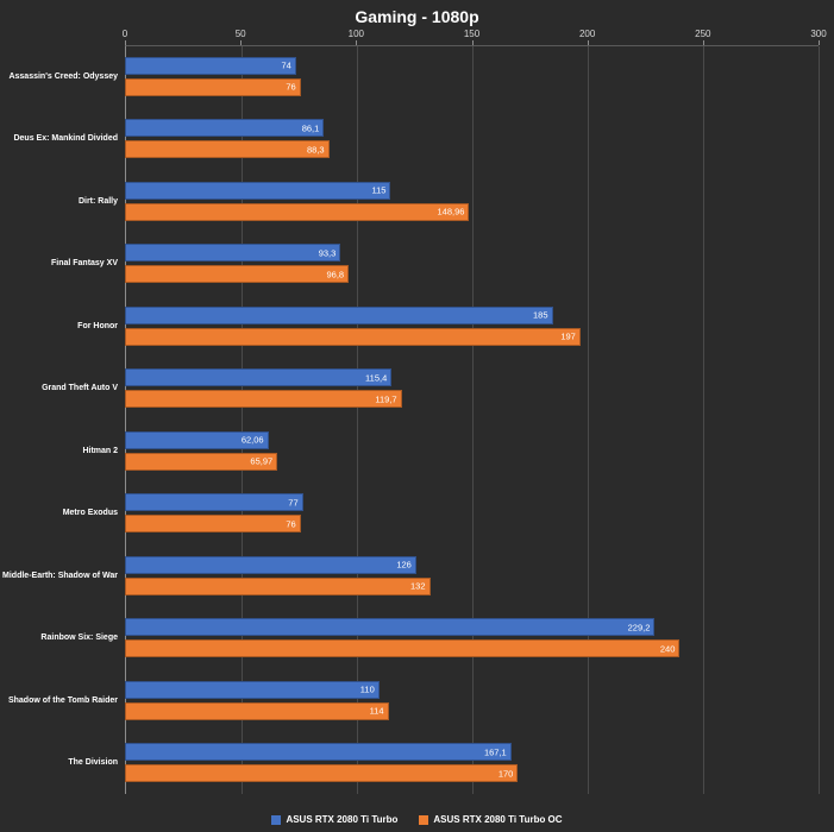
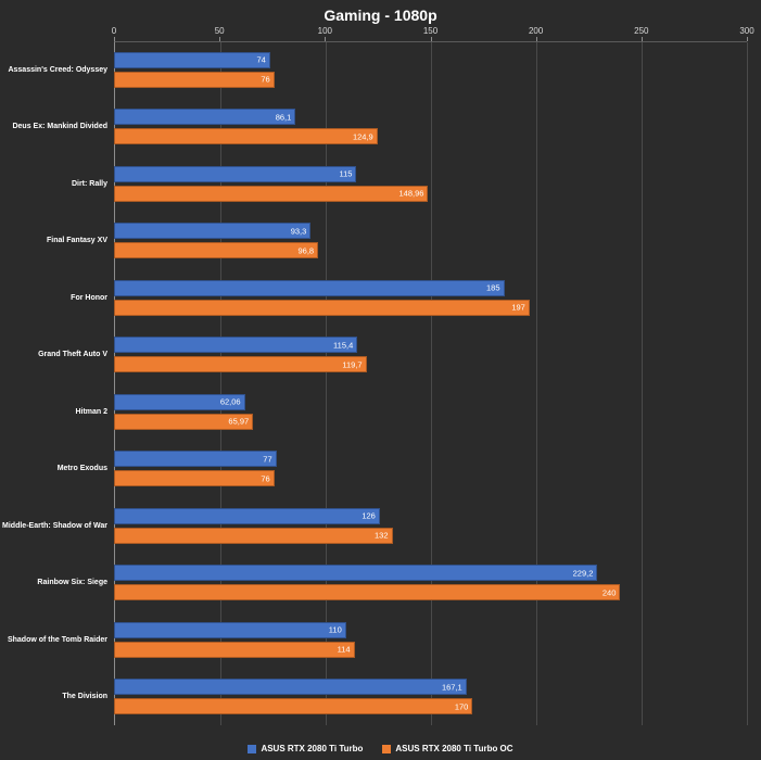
ASUS RTX 2080 Ti Turbo OC/Deus Ex: Mankind Divided: 88,3 -> 124,9
